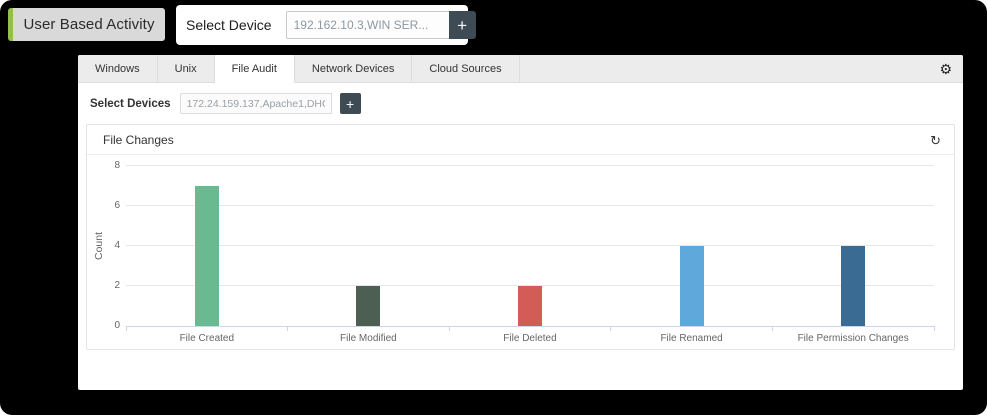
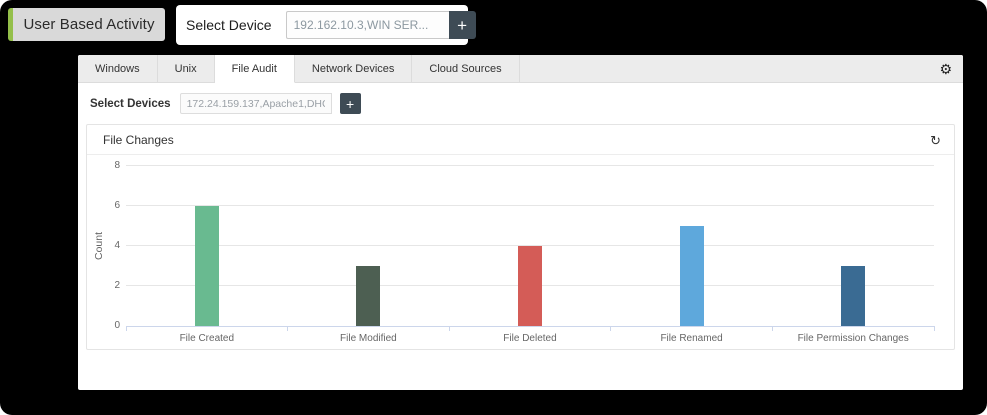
File Created: 7 -> 6
File Modified: 2 -> 3
File Deleted: 2 -> 4
File Renamed: 4 -> 5
File Permission Changes: 4 -> 3
